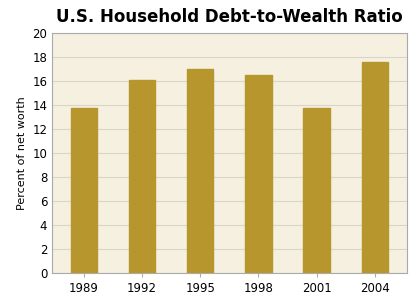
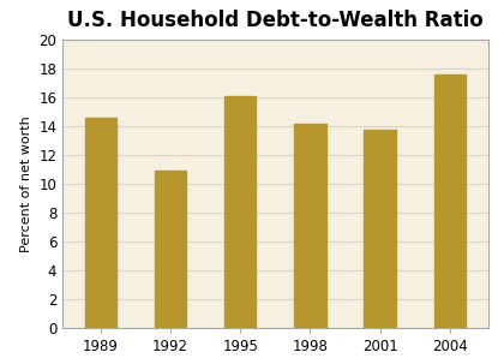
1989: 13.8 -> 14.6
1992: 16.1 -> 10.9
1995: 17.0 -> 16.1
1998: 16.5 -> 14.2
